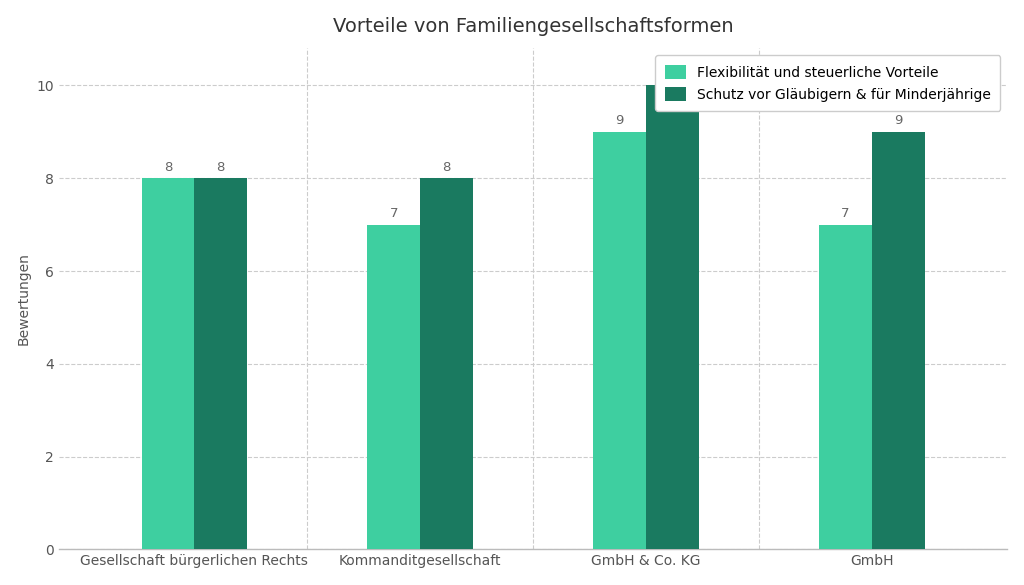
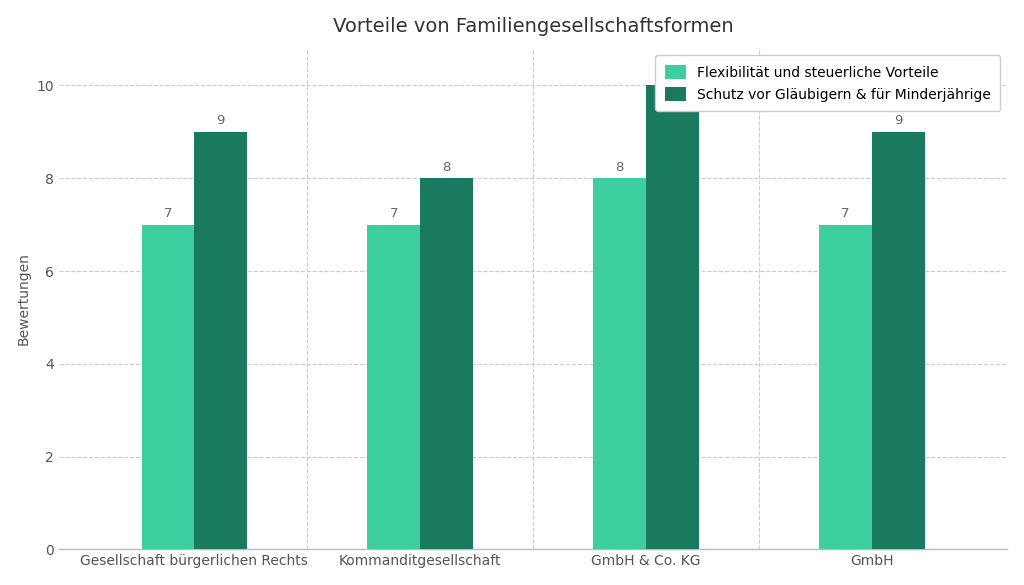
Flexibilität und steuerliche Vorteile/Gesellschaft bürgerlichen Rechts: 8 -> 7
Schutz vor Gläubigern & für Minderjährige/Gesellschaft bürgerlichen Rechts: 8 -> 9
Flexibilität und steuerliche Vorteile/GmbH & Co. KG: 9 -> 8
